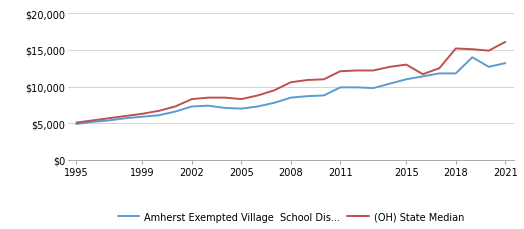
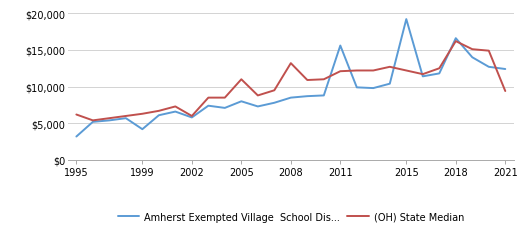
Amherst Exempted Village School Dis.../1995: $4,900 -> $3,200
(OH) State Median/1995: $5,100 -> $6,200
Amherst Exempted Village School Dis.../1999: $5,900 -> $4,200
Amherst Exempted Village School Dis.../2002: $7,300 -> $5,800
(OH) State Median/2002: $8,300 -> $6,000
Amherst Exempted Village School Dis.../2005: $7,000 -> $8,000
(OH) State Median/2005: $8,300 -> $11,000
(OH) State Median/2008: $10,600 -> $13,200
Amherst Exempted Village School Dis.../2011: $9,900 -> $15,600
Amherst Exempted Village School Dis.../2015: $11,000 -> $19,200
(OH) State Median/2015: $13,000 -> $12,200
Amherst Exempted Village School Dis.../2018: $11,800 -> $16,600
(OH) State Median/2018: $15,200 -> $16,200
Amherst Exempted Village School Dis.../2021: $13,200 -> $12,400
(OH) State Median/2021: $16,100 -> $9,400
